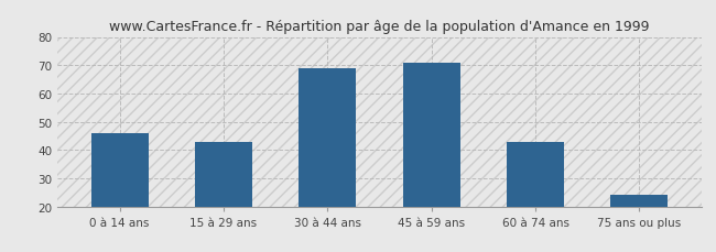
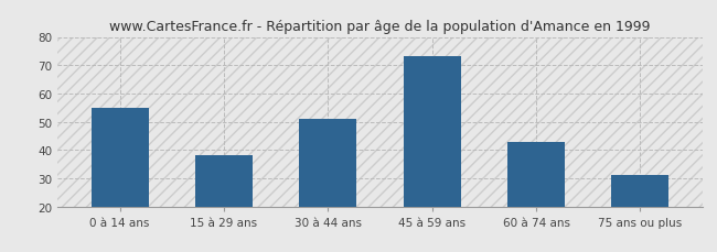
0 à 14 ans: 46 -> 55
15 à 29 ans: 43 -> 38
30 à 44 ans: 69 -> 51
45 à 59 ans: 71 -> 73
75 ans ou plus: 24 -> 31
